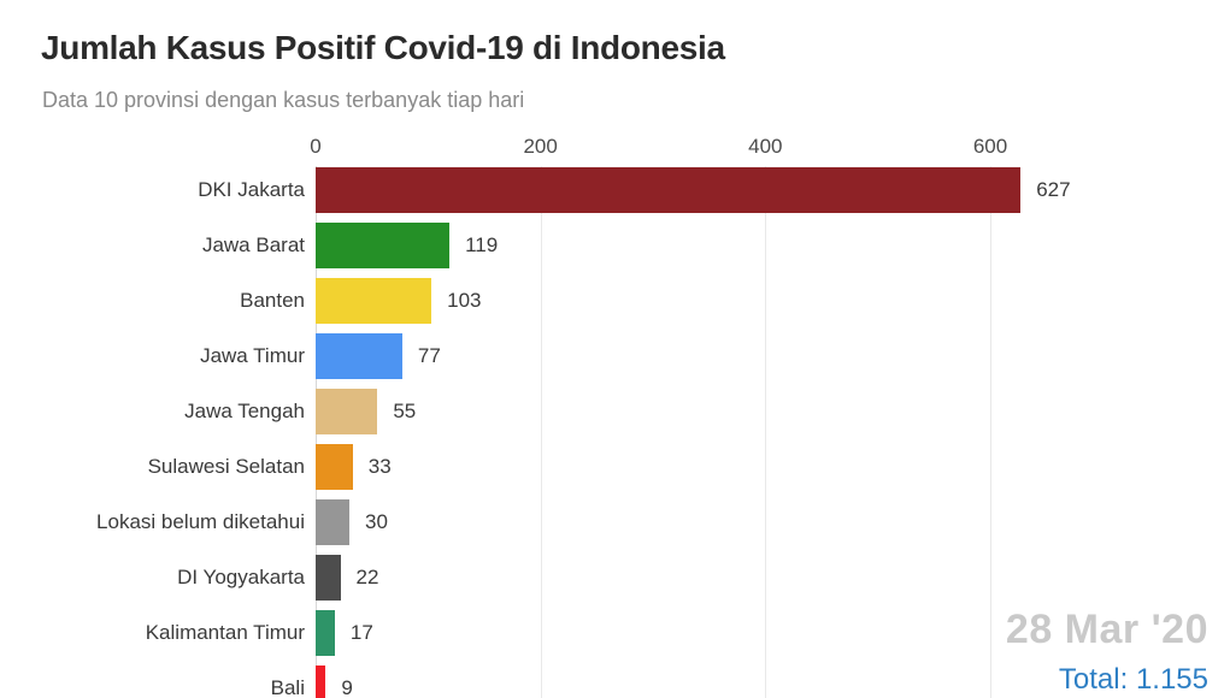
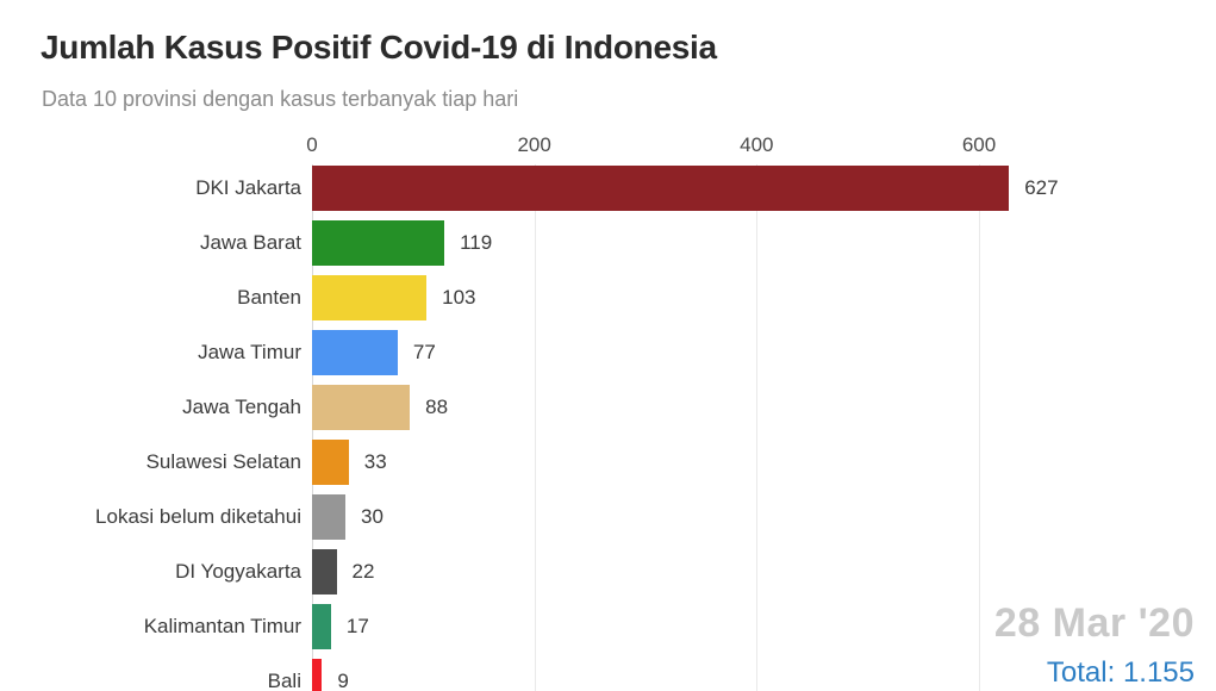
Jawa Tengah: 55 -> 88
